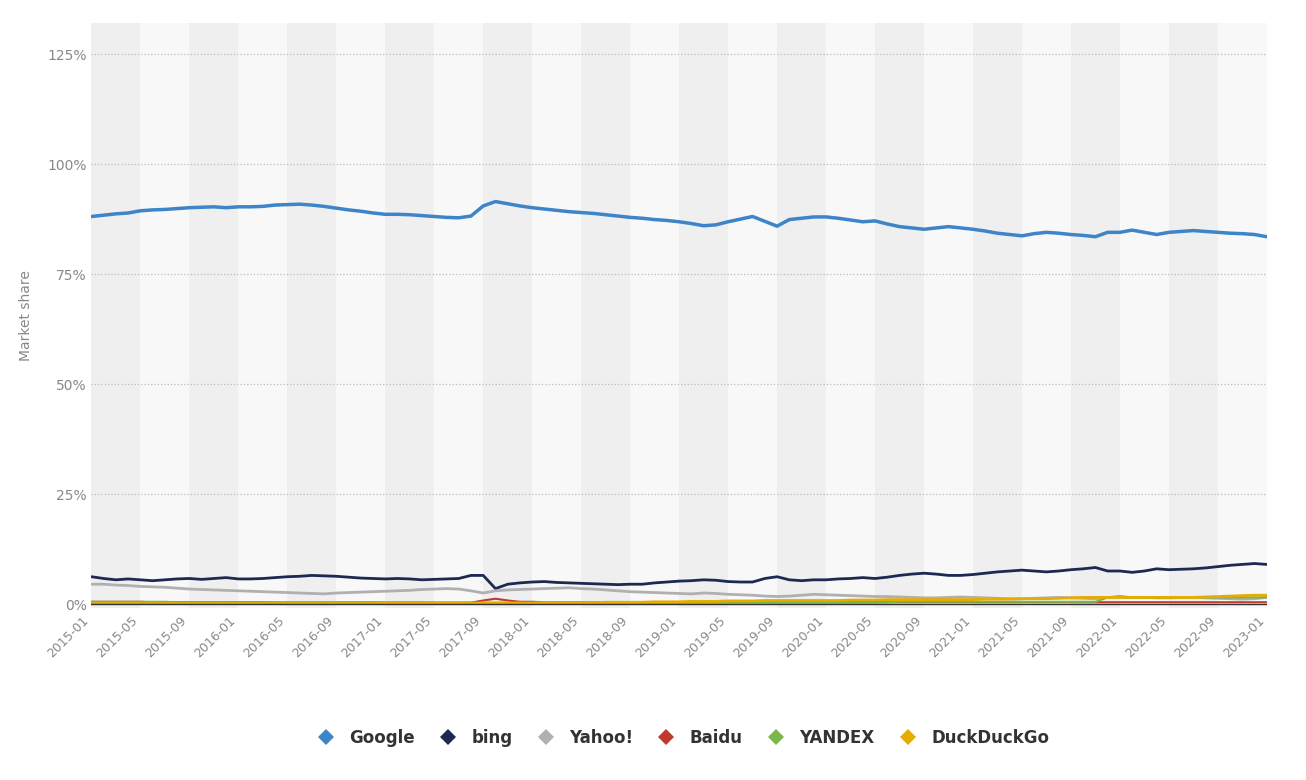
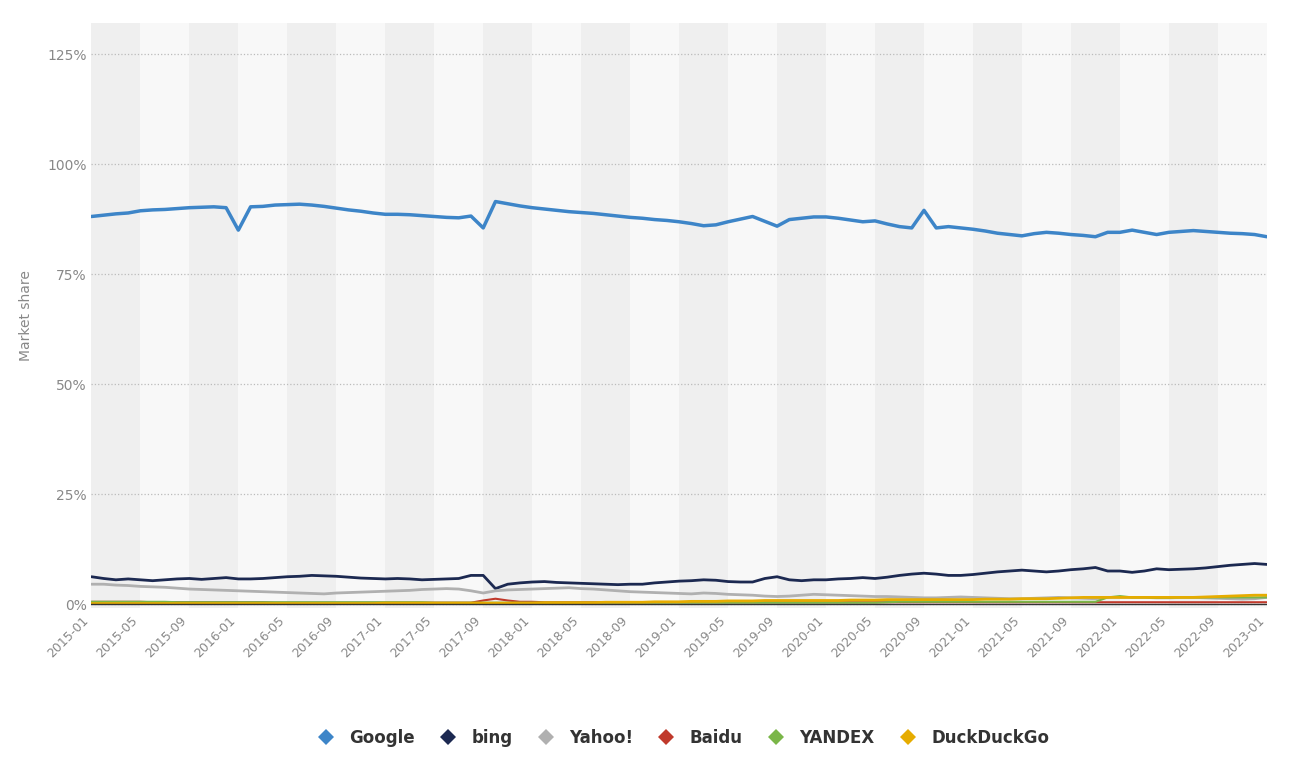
Google/2016-01: 90.3% -> 85.0%
Google/2017-09: 90.5% -> 85.5%
Google/2020-09: 85.2% -> 89.5%
